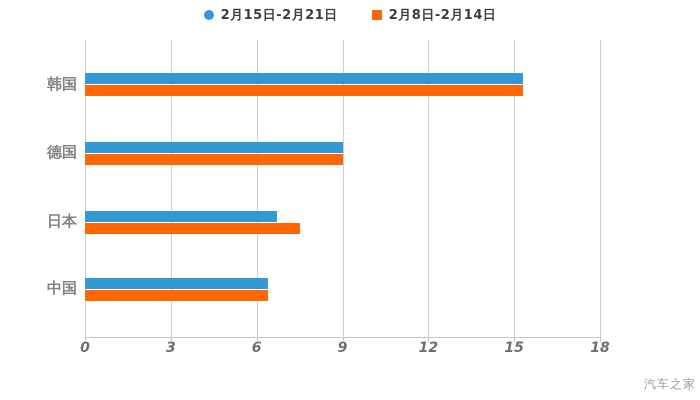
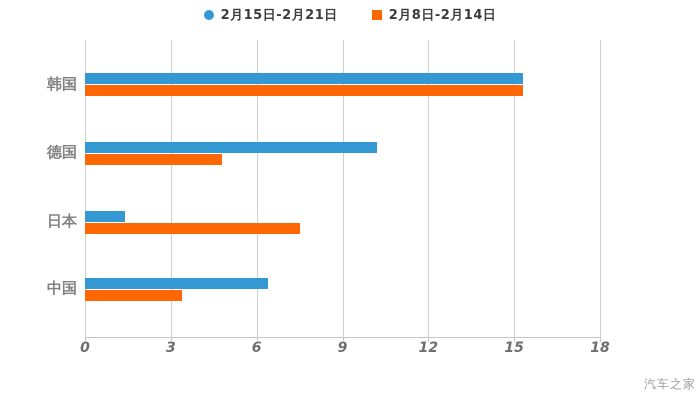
2月15日-2月21日/德国: 9.0 -> 10.2
2月8日-2月14日/德国: 9.0 -> 4.8
2月15日-2月21日/日本: 6.7 -> 1.4
2月8日-2月14日/中国: 6.4 -> 3.4
